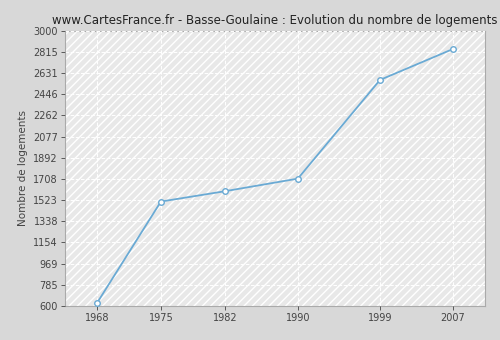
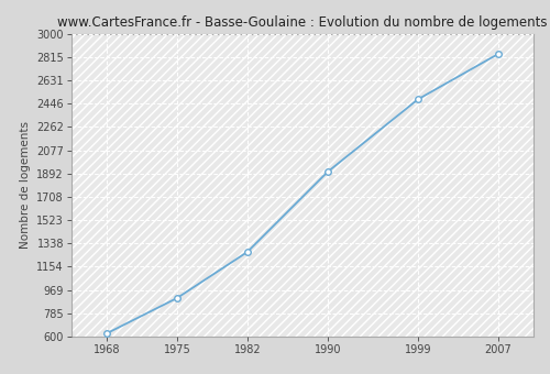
1975: 1510 -> 900
1982: 1600 -> 1270
1990: 1710 -> 1900
1999: 2570 -> 2480
